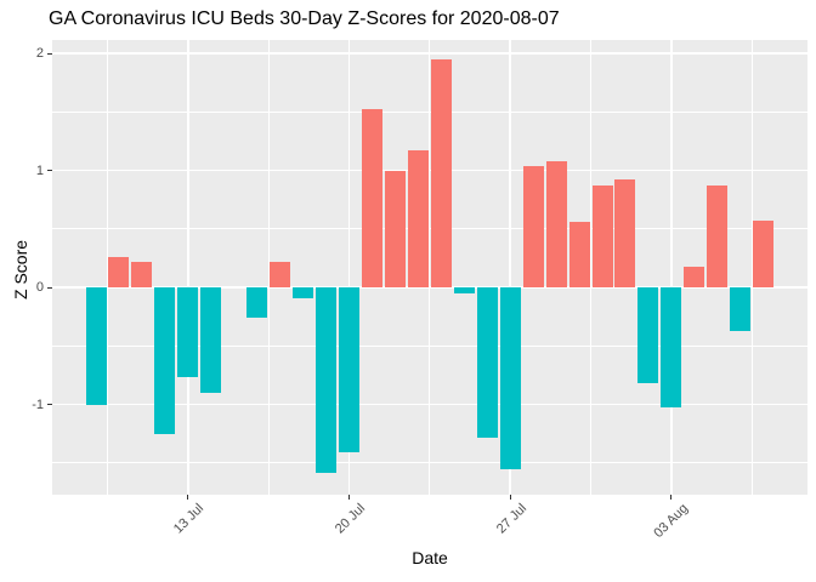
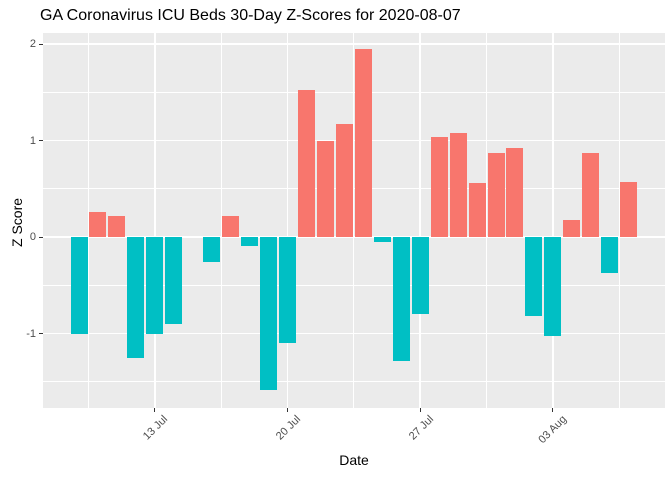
13 Jul: -0.8 -> -1.0
20 Jul: -1.4 -> -1.1
27 Jul: -1.6 -> -0.8
